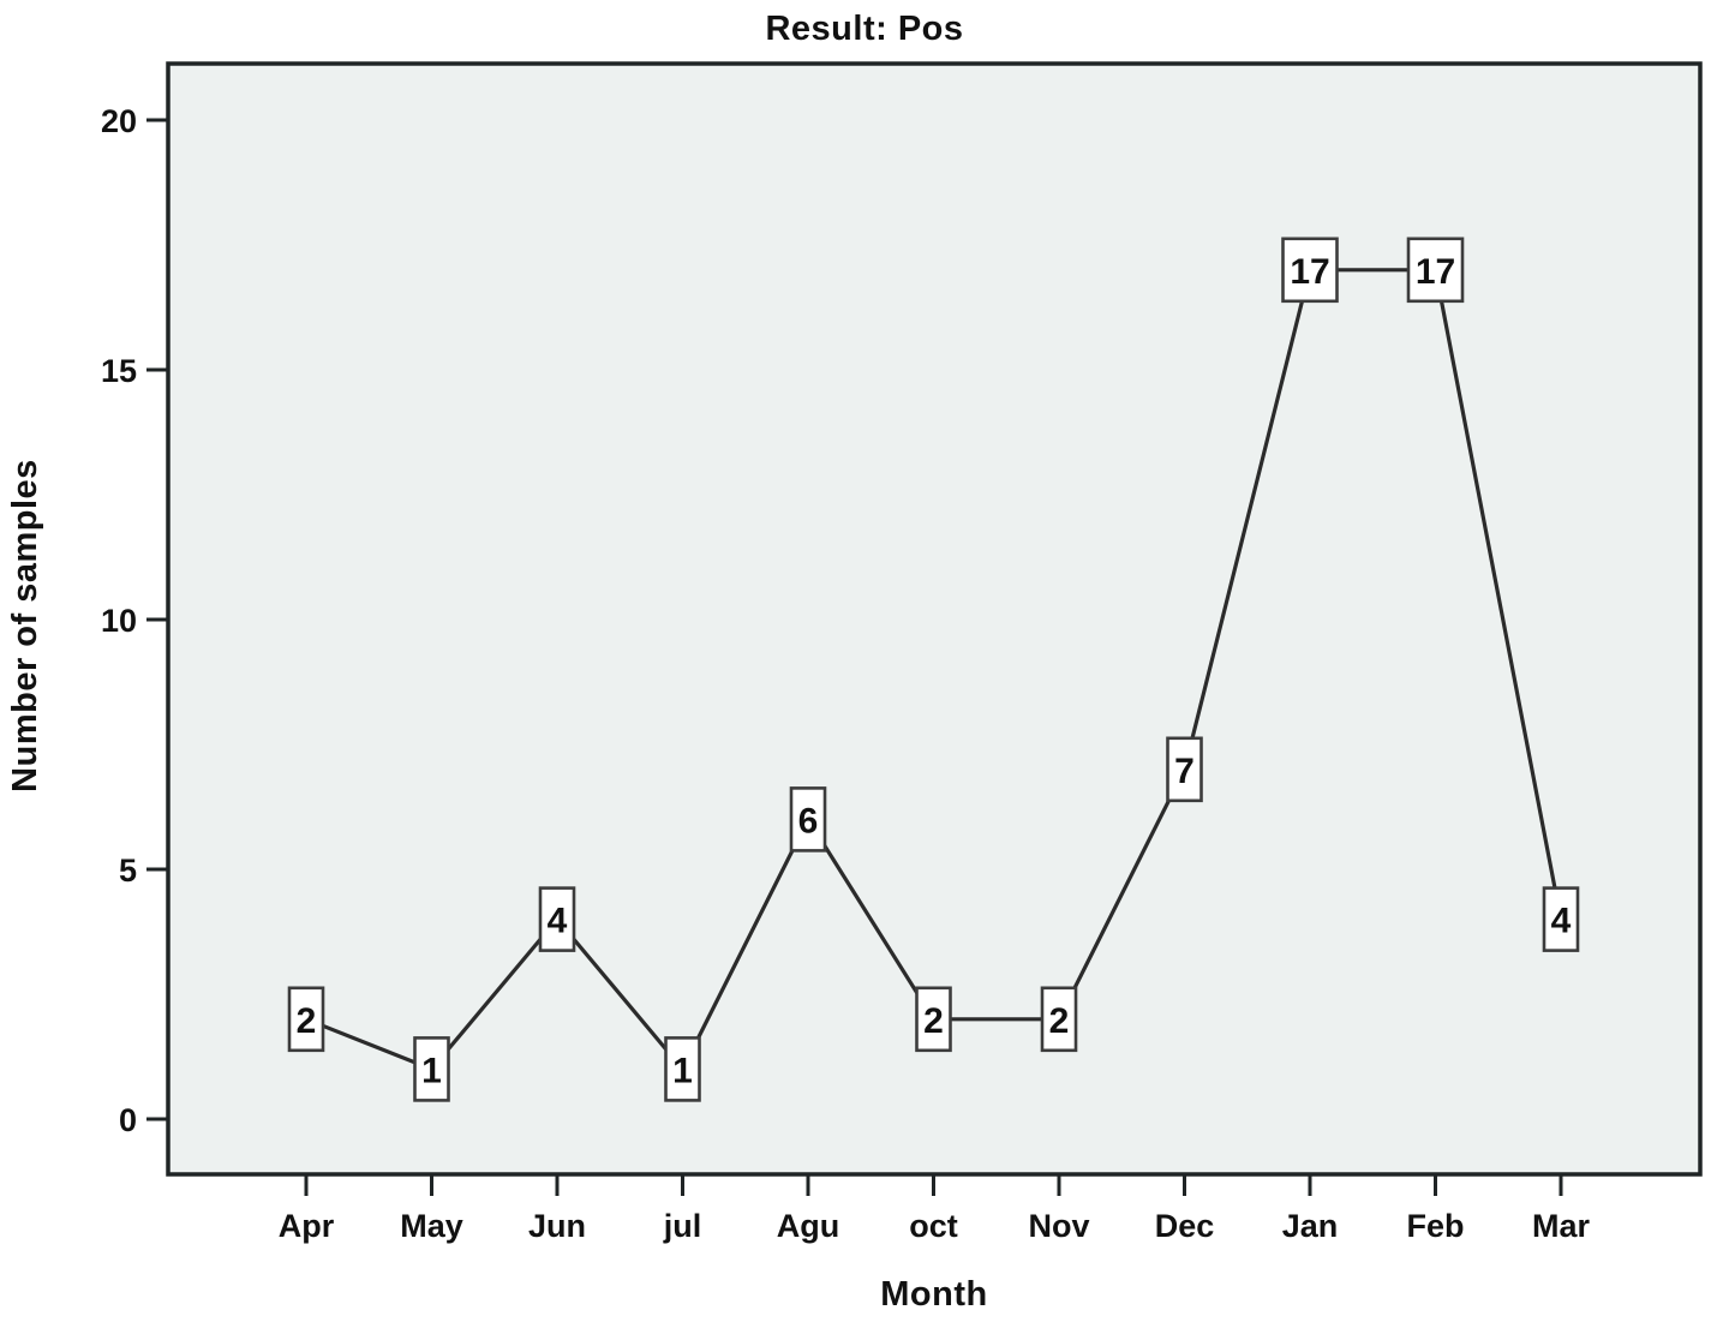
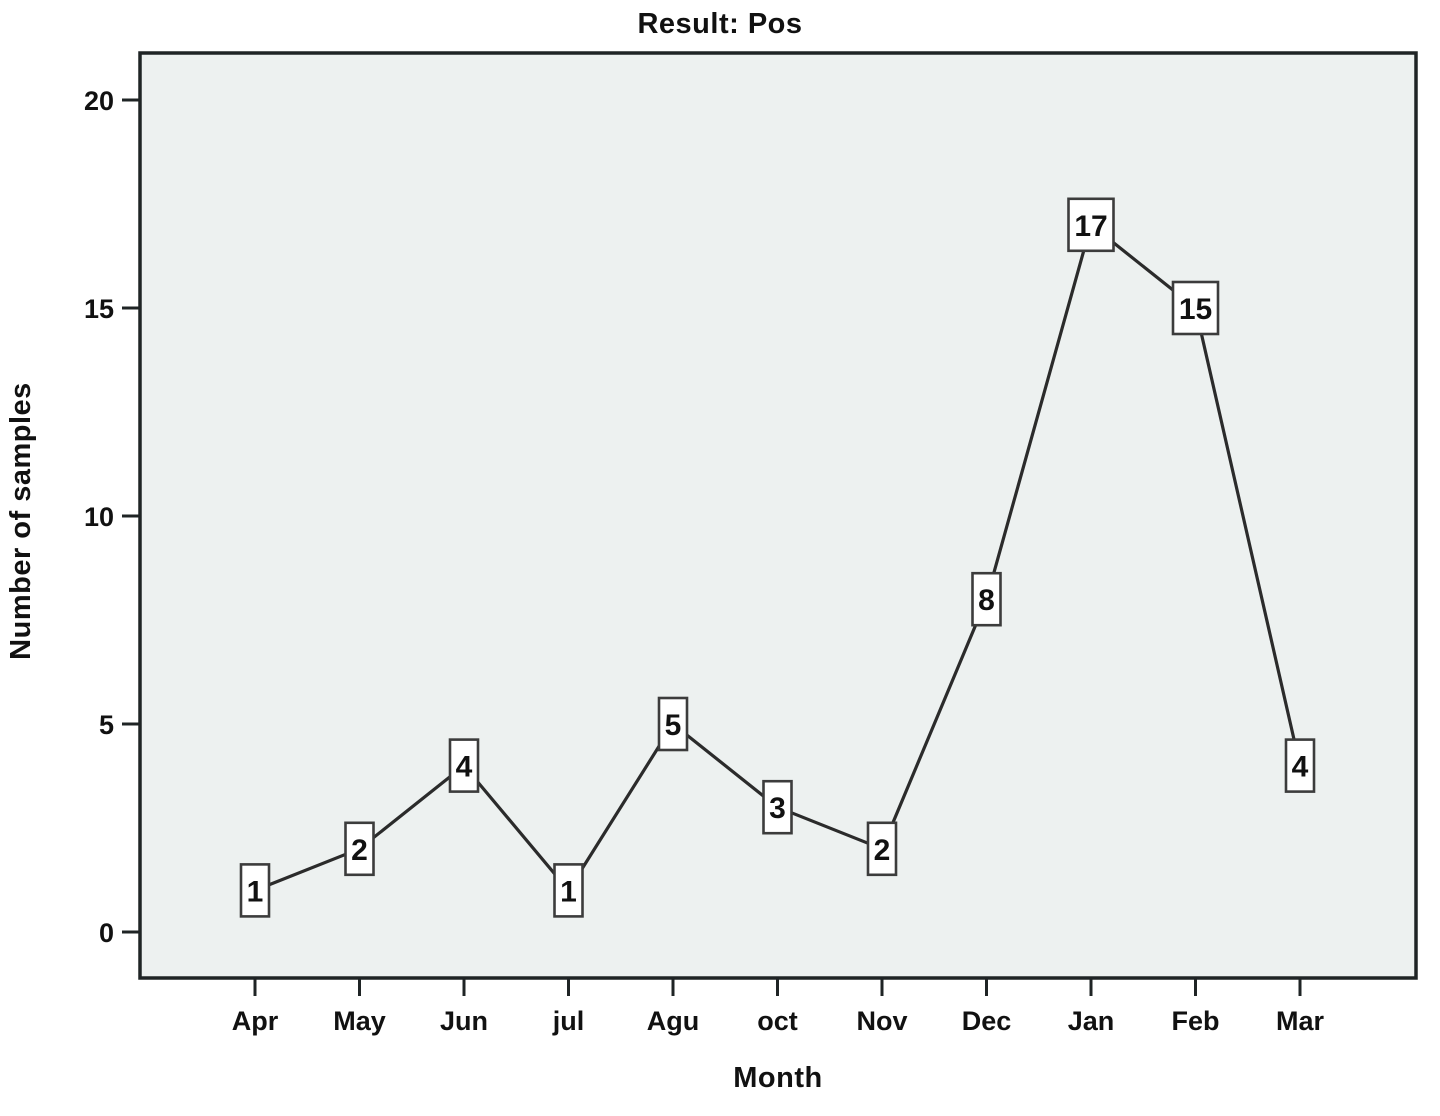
Apr: 2 -> 1
May: 1 -> 2
Agu: 6 -> 5
oct: 2 -> 3
Dec: 7 -> 8
Feb: 17 -> 15
